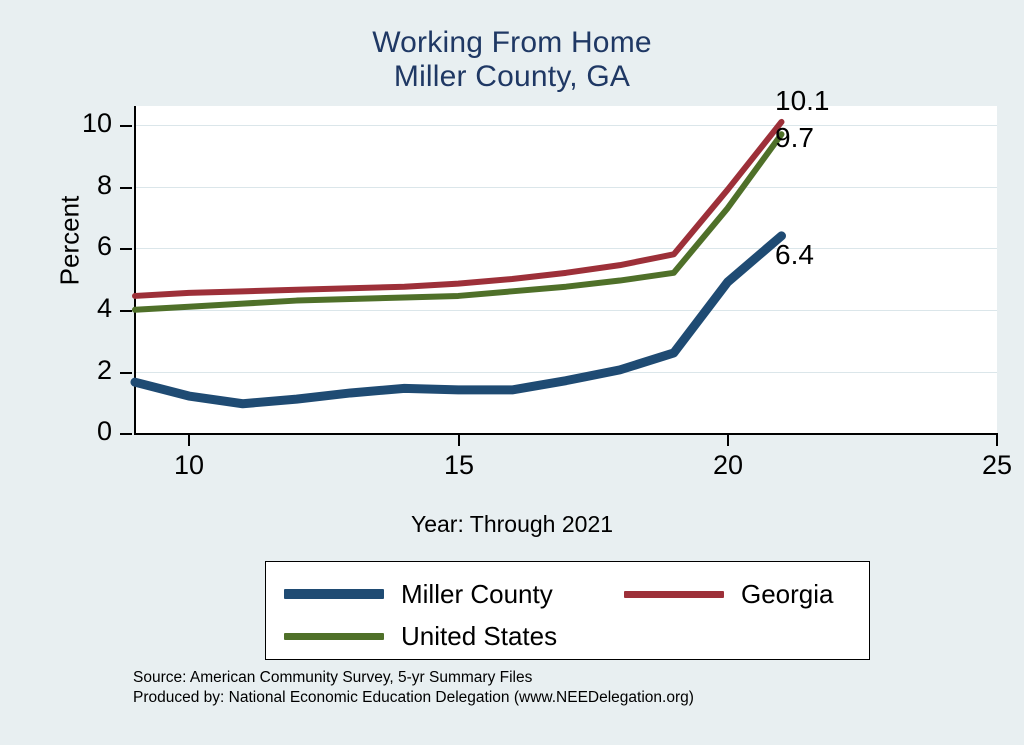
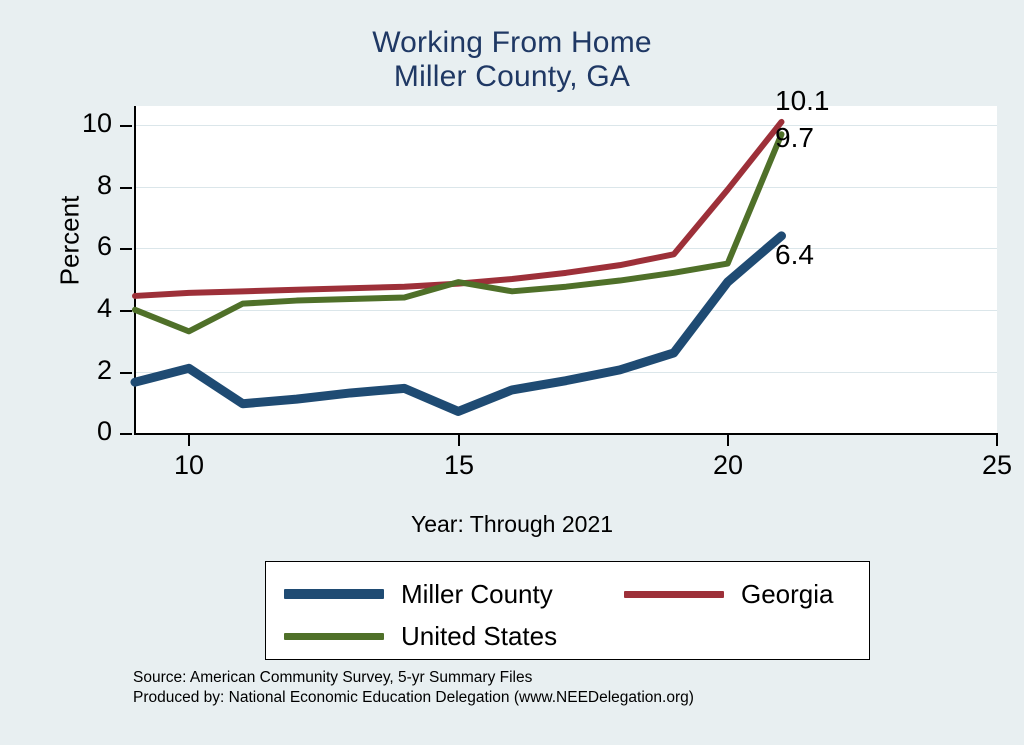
Miller County/10: 1.2 -> 2.1
United States/10: 4.1 -> 3.3
Miller County/15: 1.4 -> 0.7
United States/15: 4.5 -> 4.9
United States/20: 7.3 -> 5.5
